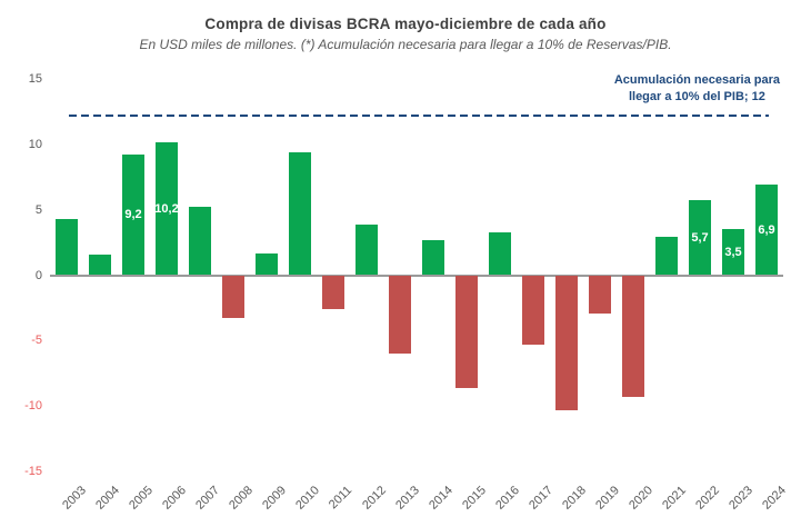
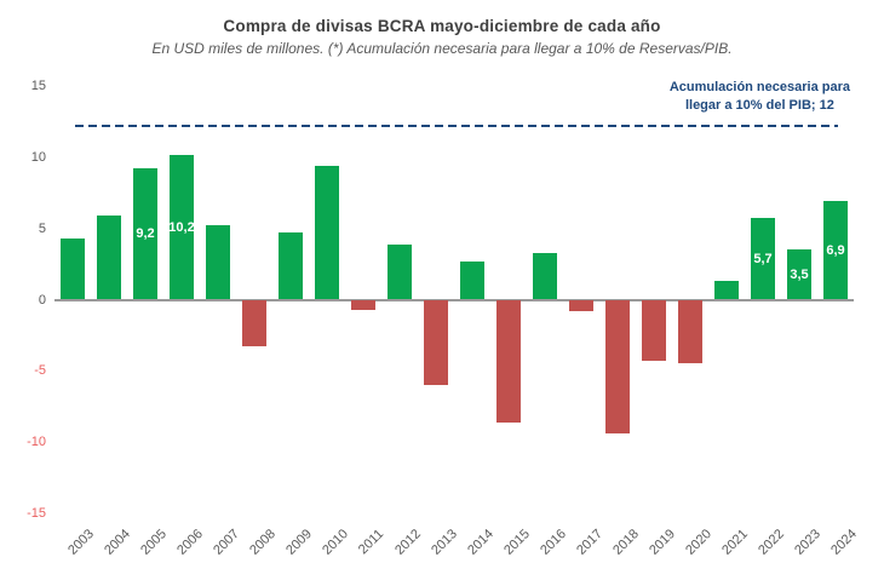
2004: 1.6 -> 5.9
2009: 1.7 -> 4.7
2011: -2.6 -> -0.7
2017: -5.3 -> -0.8
2018: -10.3 -> -9.4
2019: -2.9 -> -4.3
2020: -9.3 -> -4.5
2021: 2.9 -> 1.3
